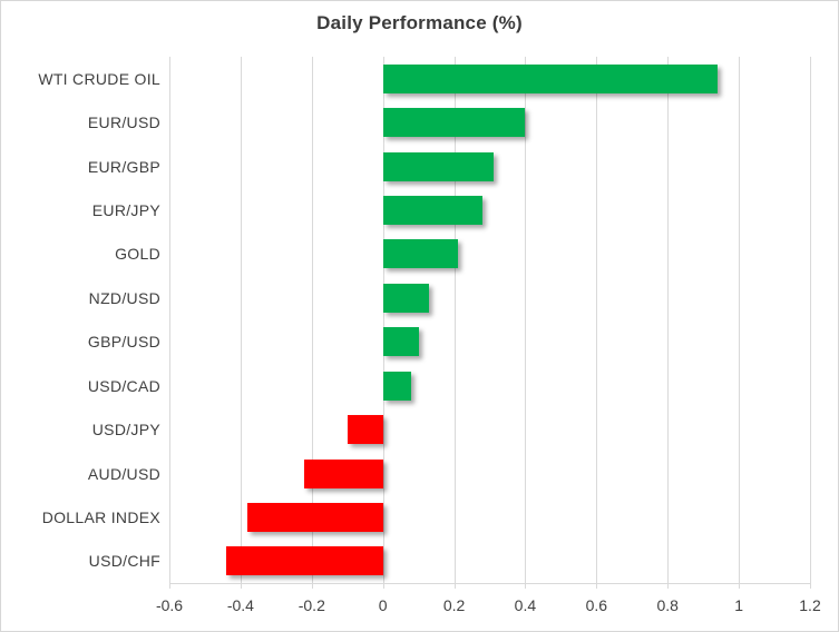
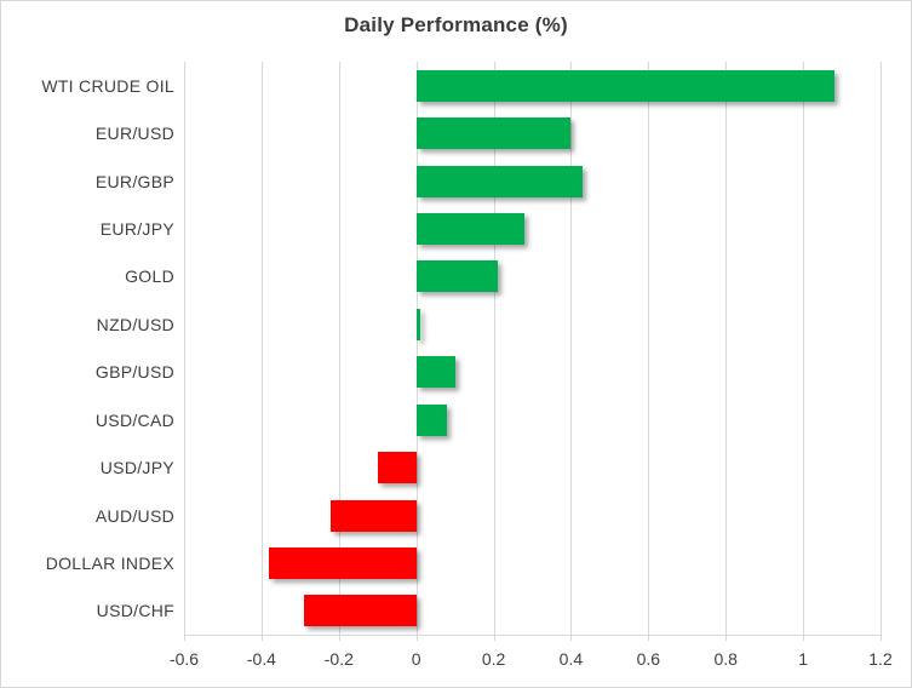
WTI CRUDE OIL: 0.94 -> 1.08
EUR/GBP: 0.31 -> 0.43
NZD/USD: 0.13 -> 0.01
USD/CHF: -0.44 -> -0.29
